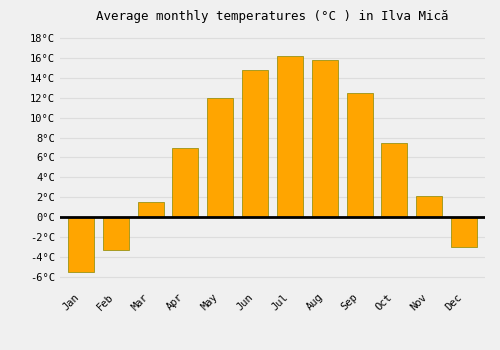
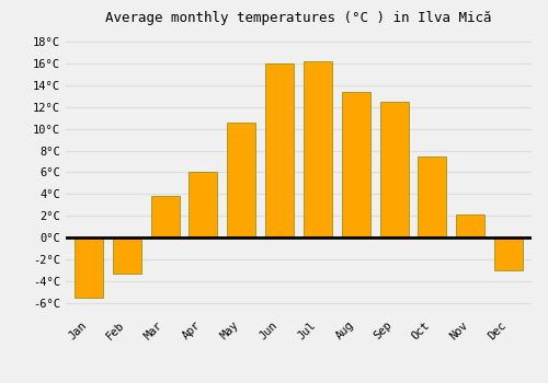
Mar: 1.5°C -> 3.8°C
Apr: 7.0°C -> 6.0°C
May: 12.0°C -> 10.6°C
Jun: 14.8°C -> 16.0°C
Aug: 15.8°C -> 13.4°C
